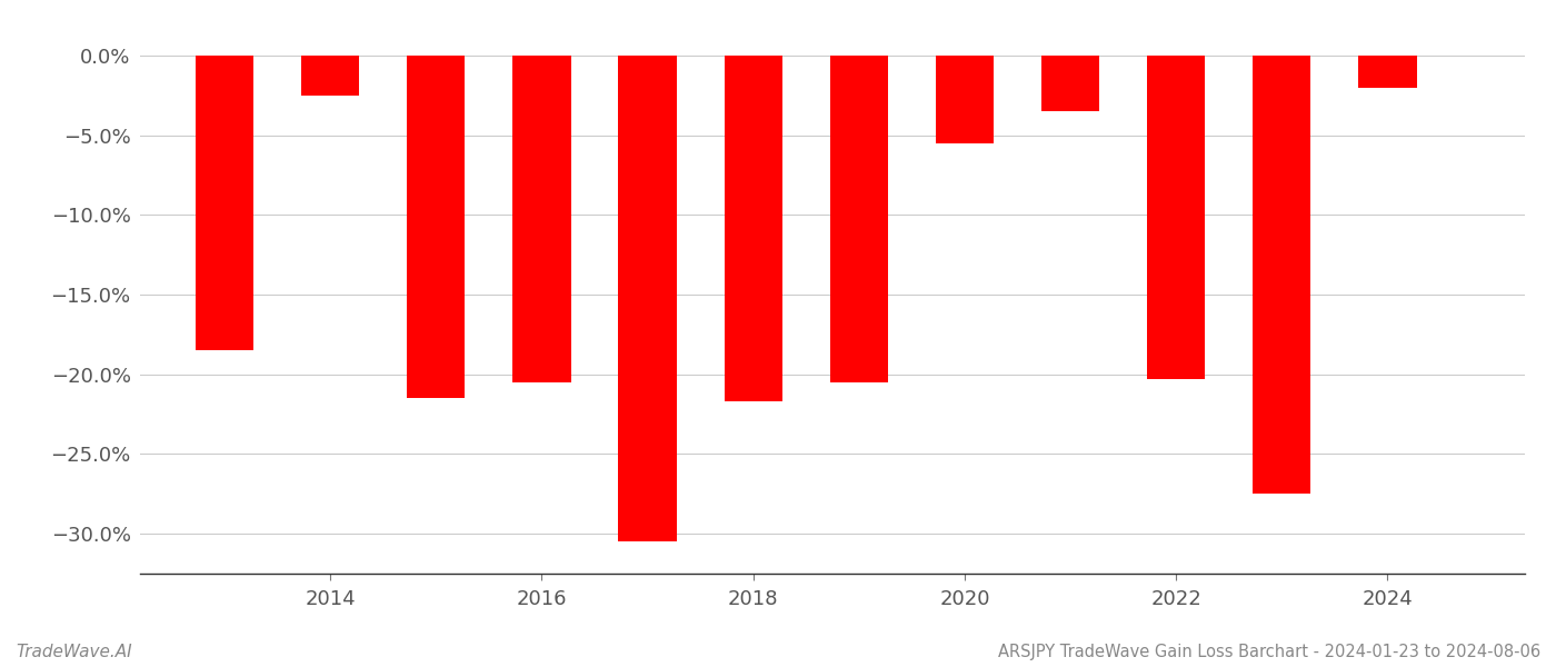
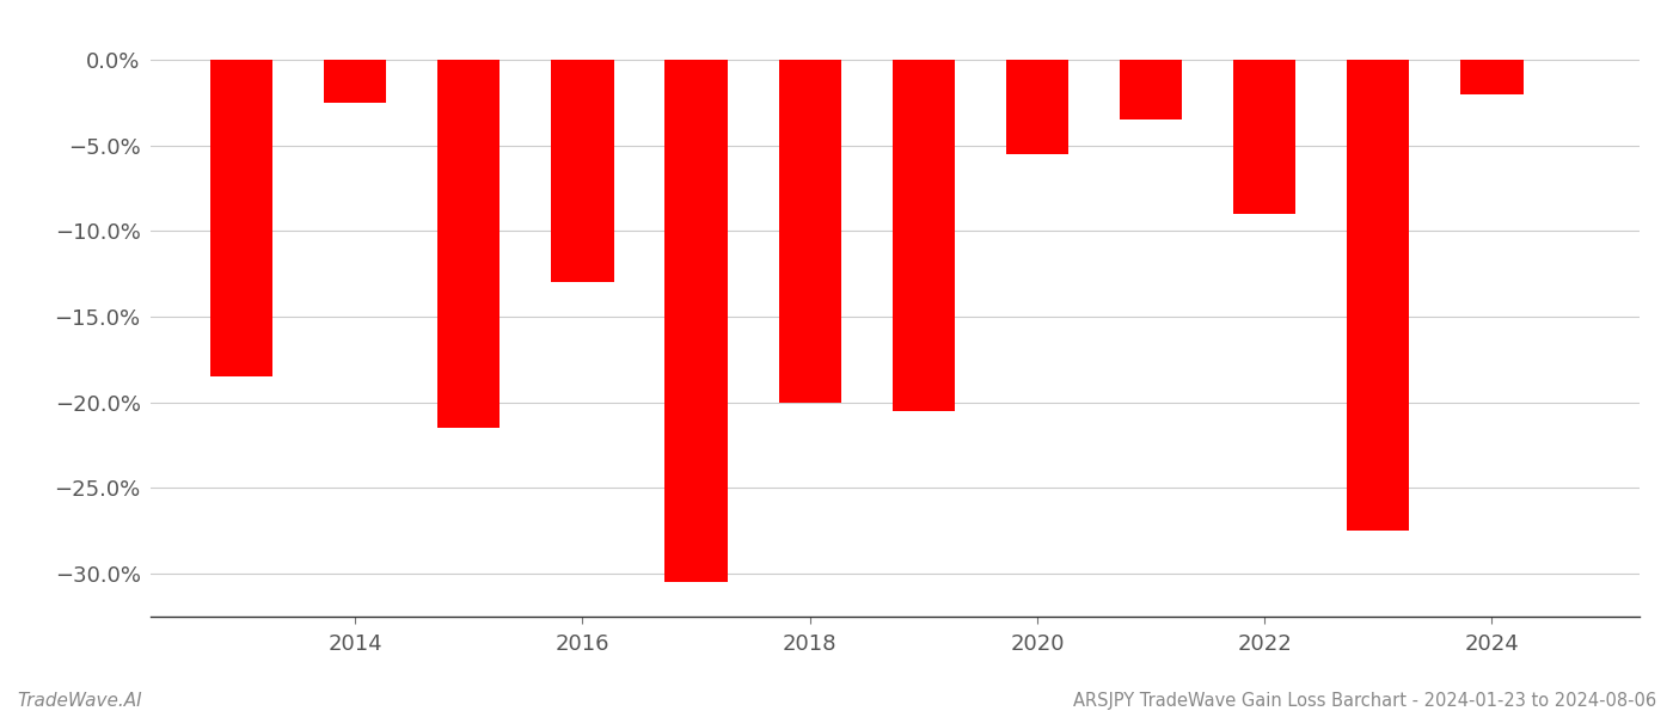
2016: -20.5% -> -13.0%
2018: -21.7% -> -20.0%
2022: -20.3% -> -9.0%
